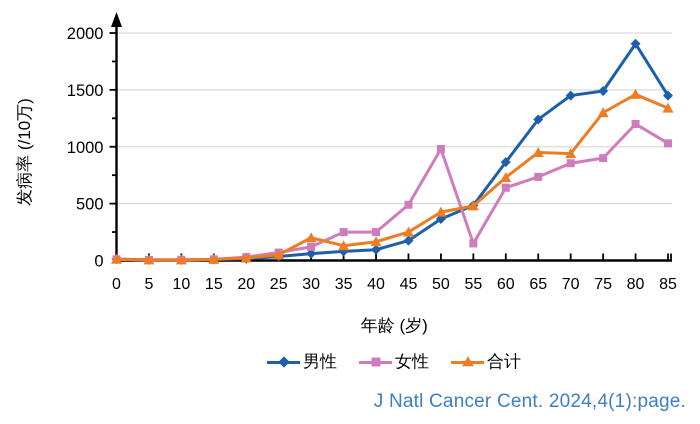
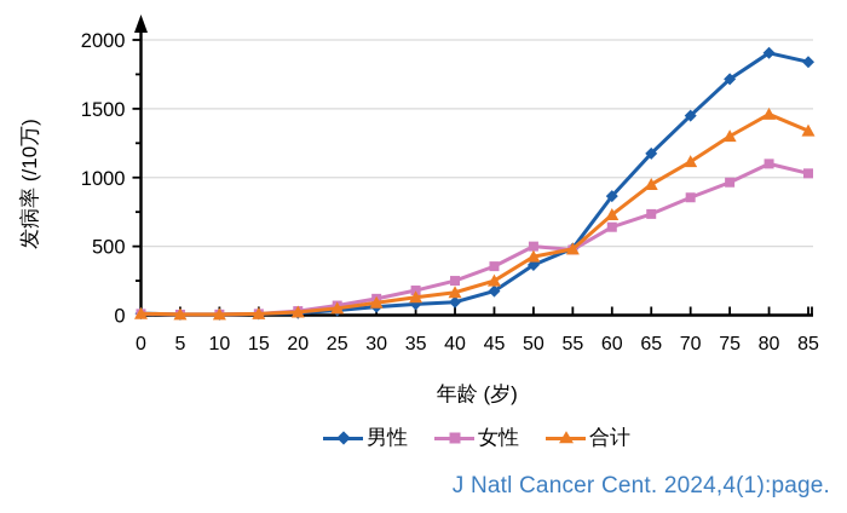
合计/30: 200 -> 90
女性/35: 250 -> 180
女性/45: 490 -> 360
女性/50: 980 -> 500
女性/55: 150 -> 480
男性/65: 1240 -> 1180
合计/70: 940 -> 1120
男性/75: 1490 -> 1720
女性/75: 900 -> 960
女性/80: 1200 -> 1100
男性/85: 1450 -> 1840
